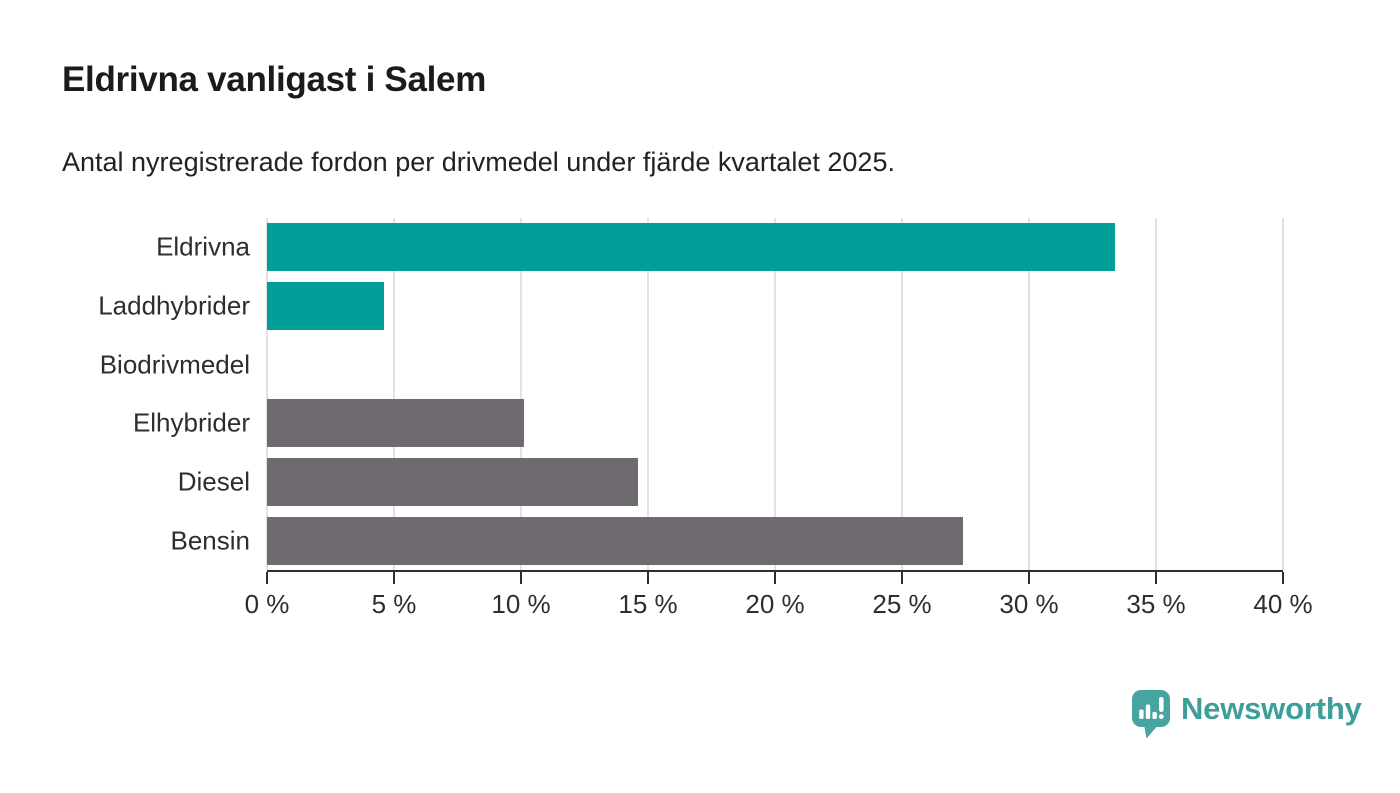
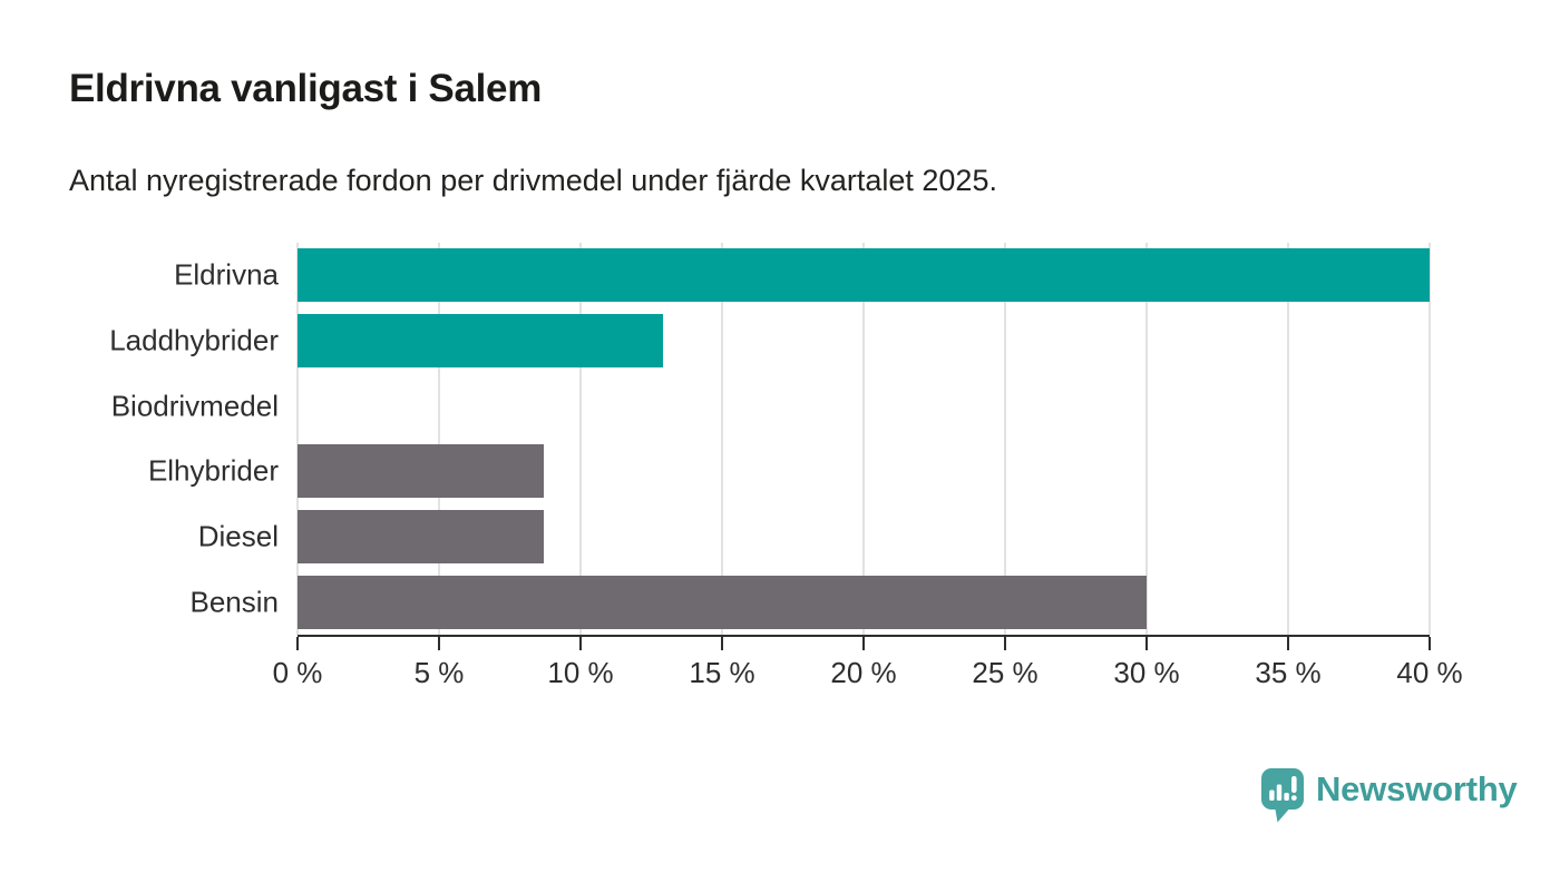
Eldrivna: 33.4% -> 40.0%
Laddhybrider: 4.6% -> 12.9%
Elhybrider: 10.1% -> 8.7%
Diesel: 14.6% -> 8.7%
Bensin: 27.4% -> 30.0%
